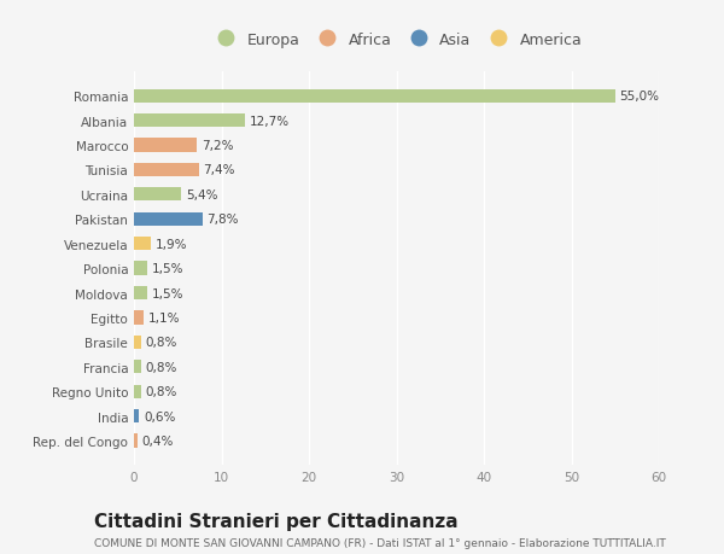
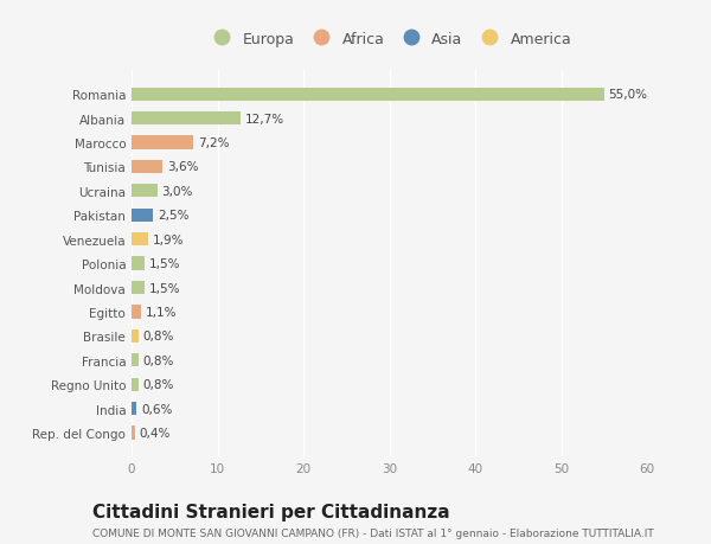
Tunisia: 7,4% -> 3,6%
Ucraina: 5,4% -> 3,0%
Pakistan: 7,8% -> 2,5%
